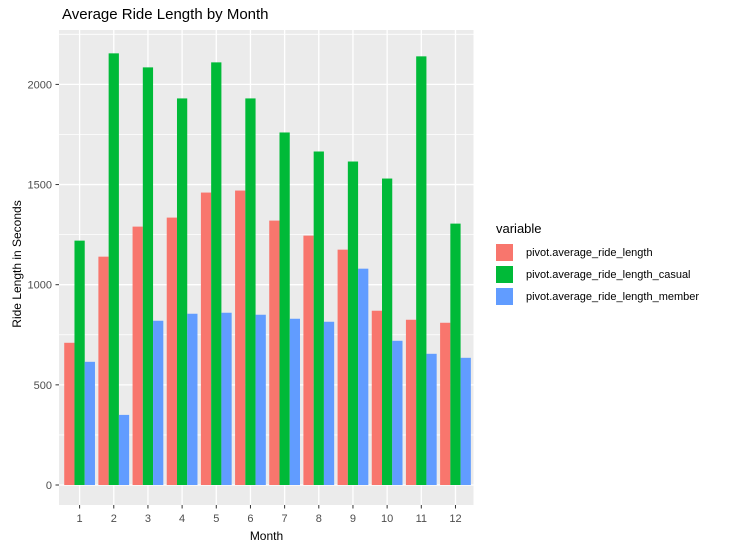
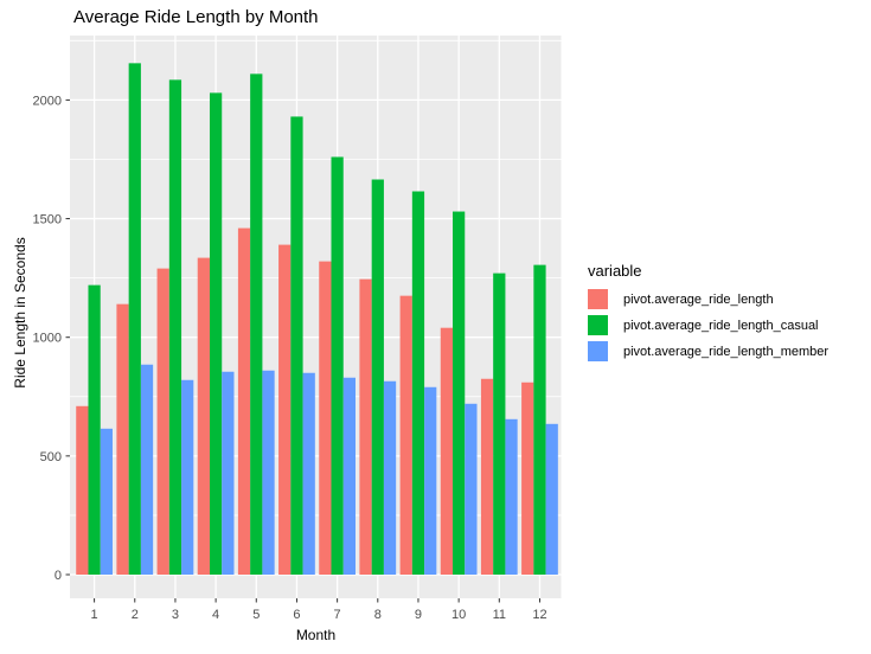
pivot.average_ride_length_member/2: 350 -> 880
pivot.average_ride_length_casual/4: 1930 -> 2030
pivot.average_ride_length/6: 1470 -> 1390
pivot.average_ride_length_member/9: 1080 -> 790
pivot.average_ride_length/10: 870 -> 1040
pivot.average_ride_length_casual/11: 2140 -> 1270
